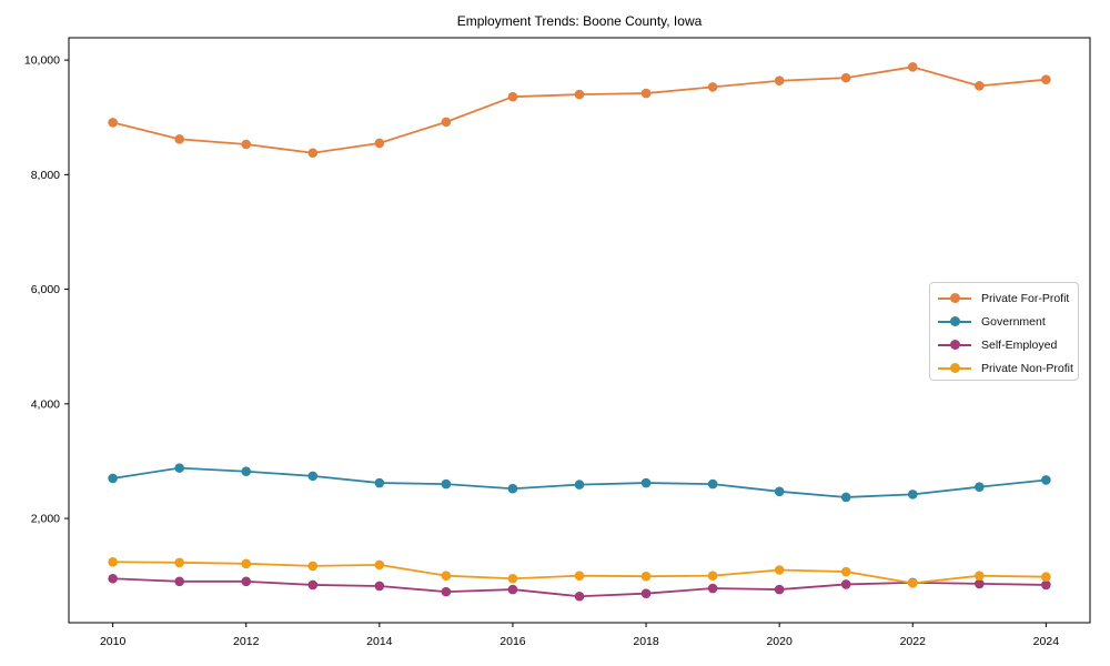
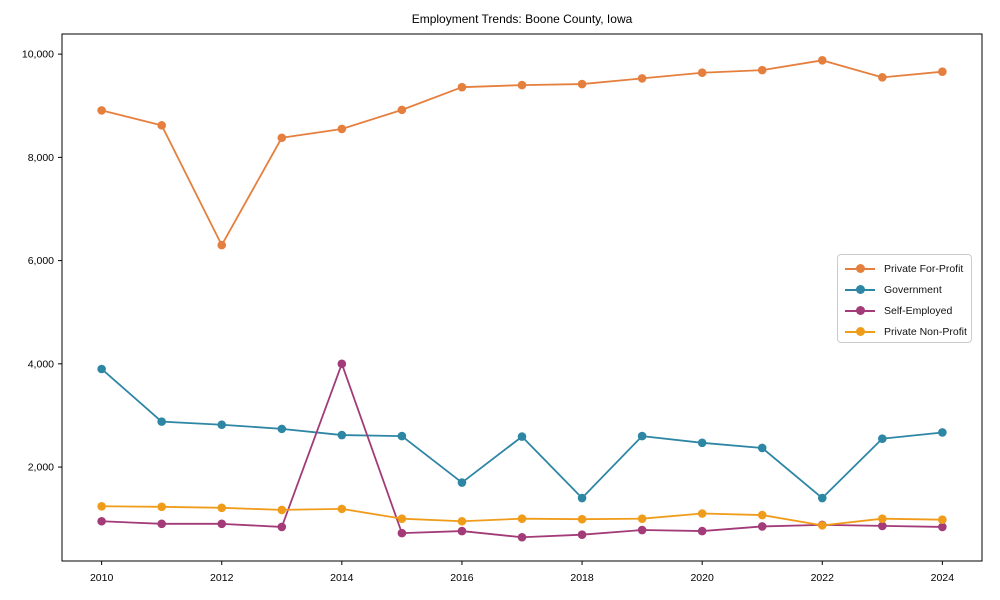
Government/2010: 2700 -> 3900
Private For-Profit/2012: 8500 -> 6300
Self-Employed/2014: 800 -> 4000
Government/2016: 2500 -> 1700
Government/2018: 2600 -> 1400
Government/2022: 2400 -> 1400
